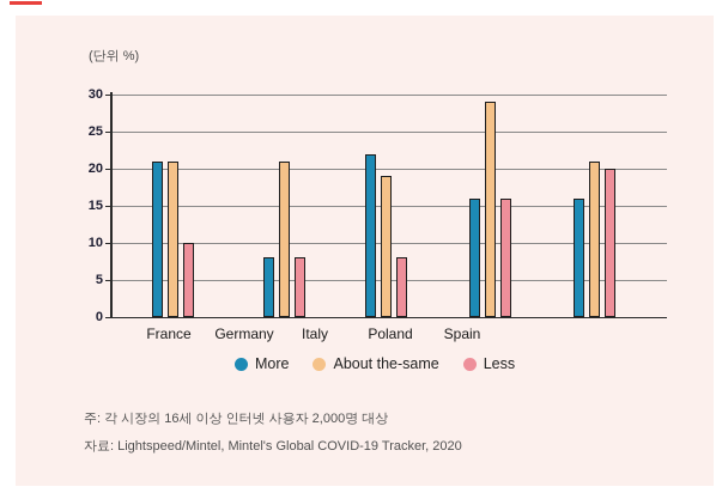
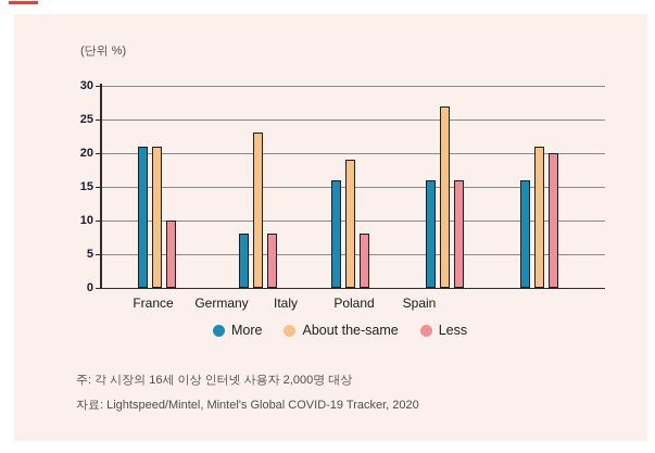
About the-same/Germany: 21 -> 23
More/Italy: 22 -> 16
About the-same/Poland: 29 -> 27
